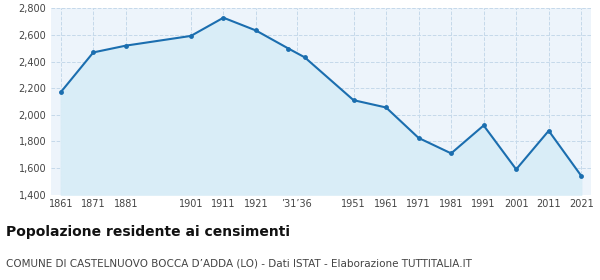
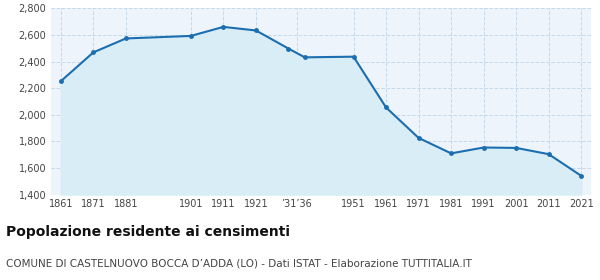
1861: 2,170 -> 2,250
1881: 2,520 -> 2,570
1911: 2,730 -> 2,660
1951: 2,110 -> 2,440
1991: 1,920 -> 1,750
2001: 1,590 -> 1,750
2011: 1,880 -> 1,700
